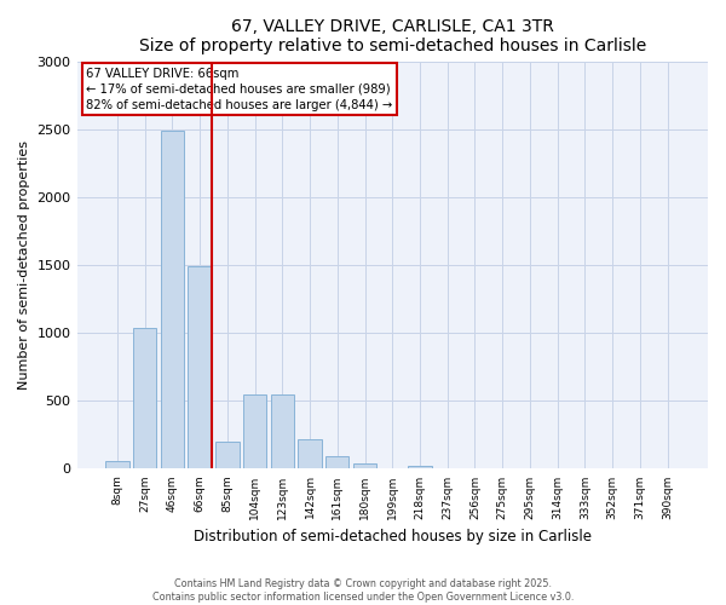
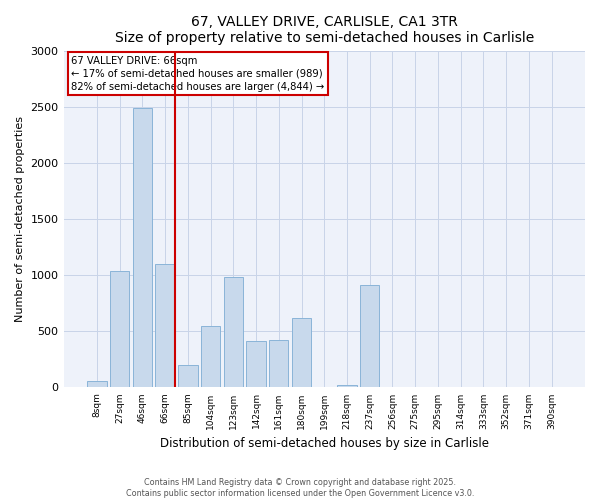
66sqm: 1490 -> 1100
123sqm: 540 -> 980
142sqm: 220 -> 410
161sqm: 90 -> 420
180sqm: 40 -> 620
237sqm: 0 -> 910
